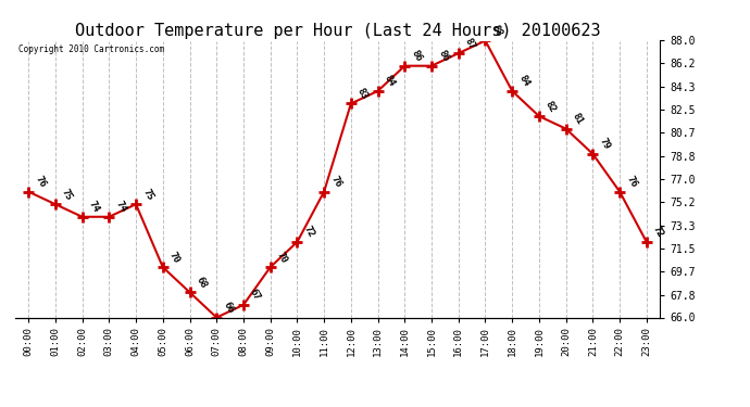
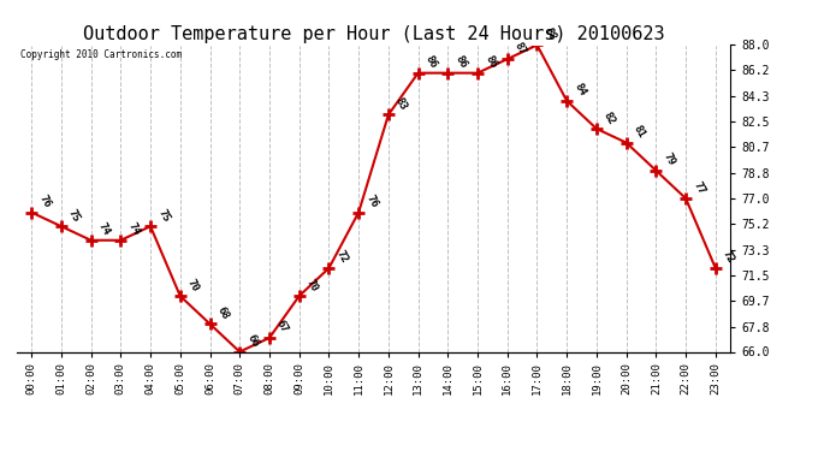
13:00: 84 -> 86
22:00: 76 -> 77
